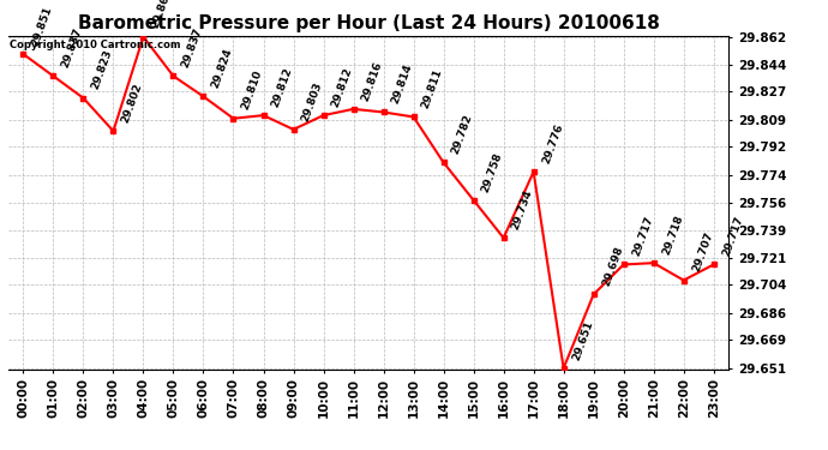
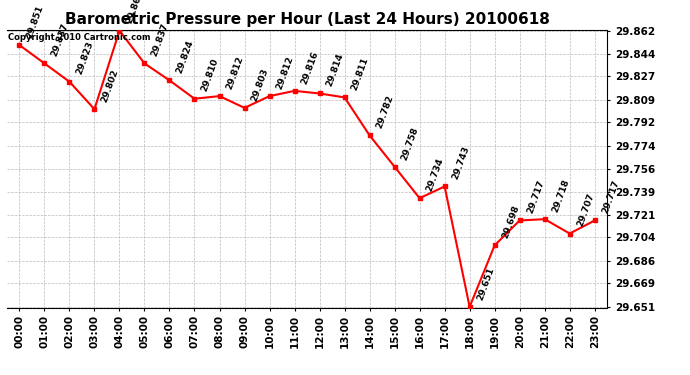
17:00: 29.776 -> 29.743
